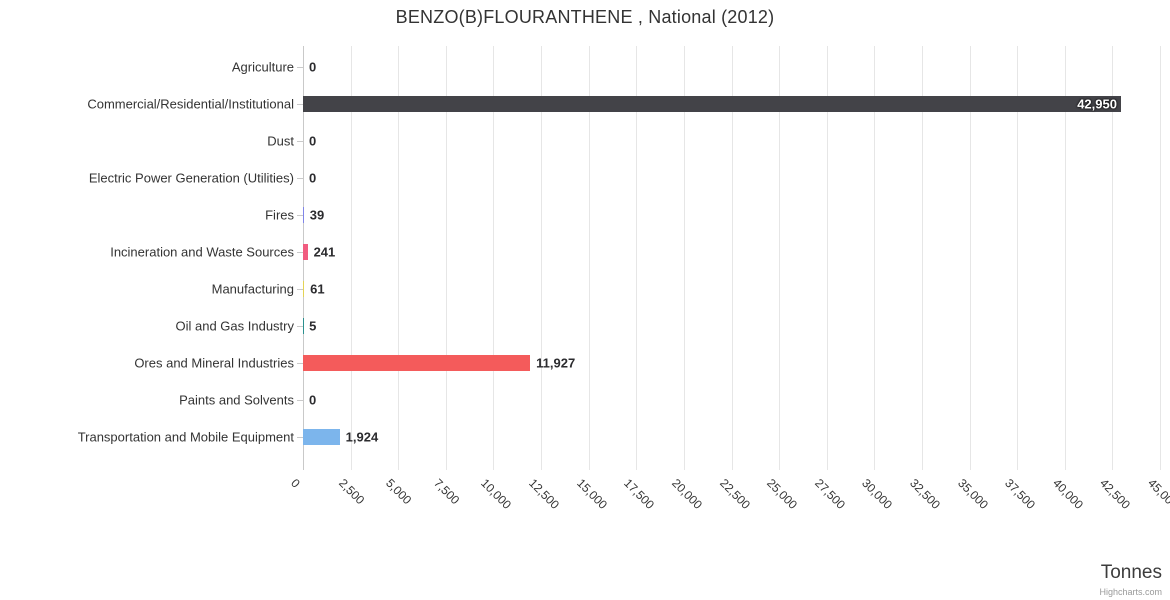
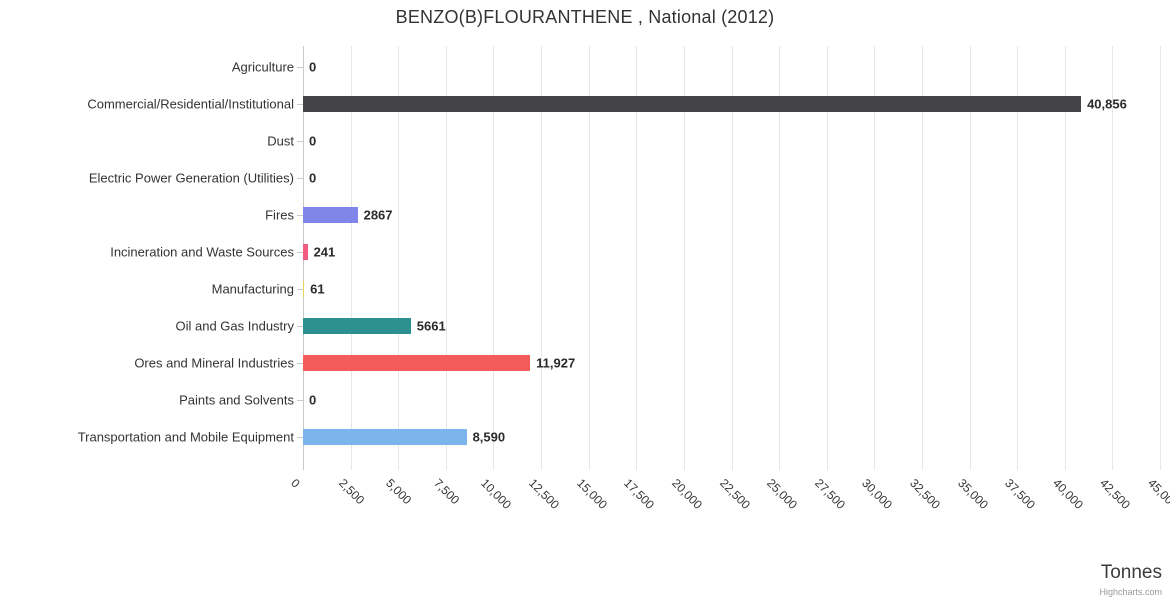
Commercial/Residential/Institutional: 42,950 -> 40,856
Fires: 39 -> 2867
Oil and Gas Industry: 5 -> 5661
Transportation and Mobile Equipment: 1,924 -> 8,590
